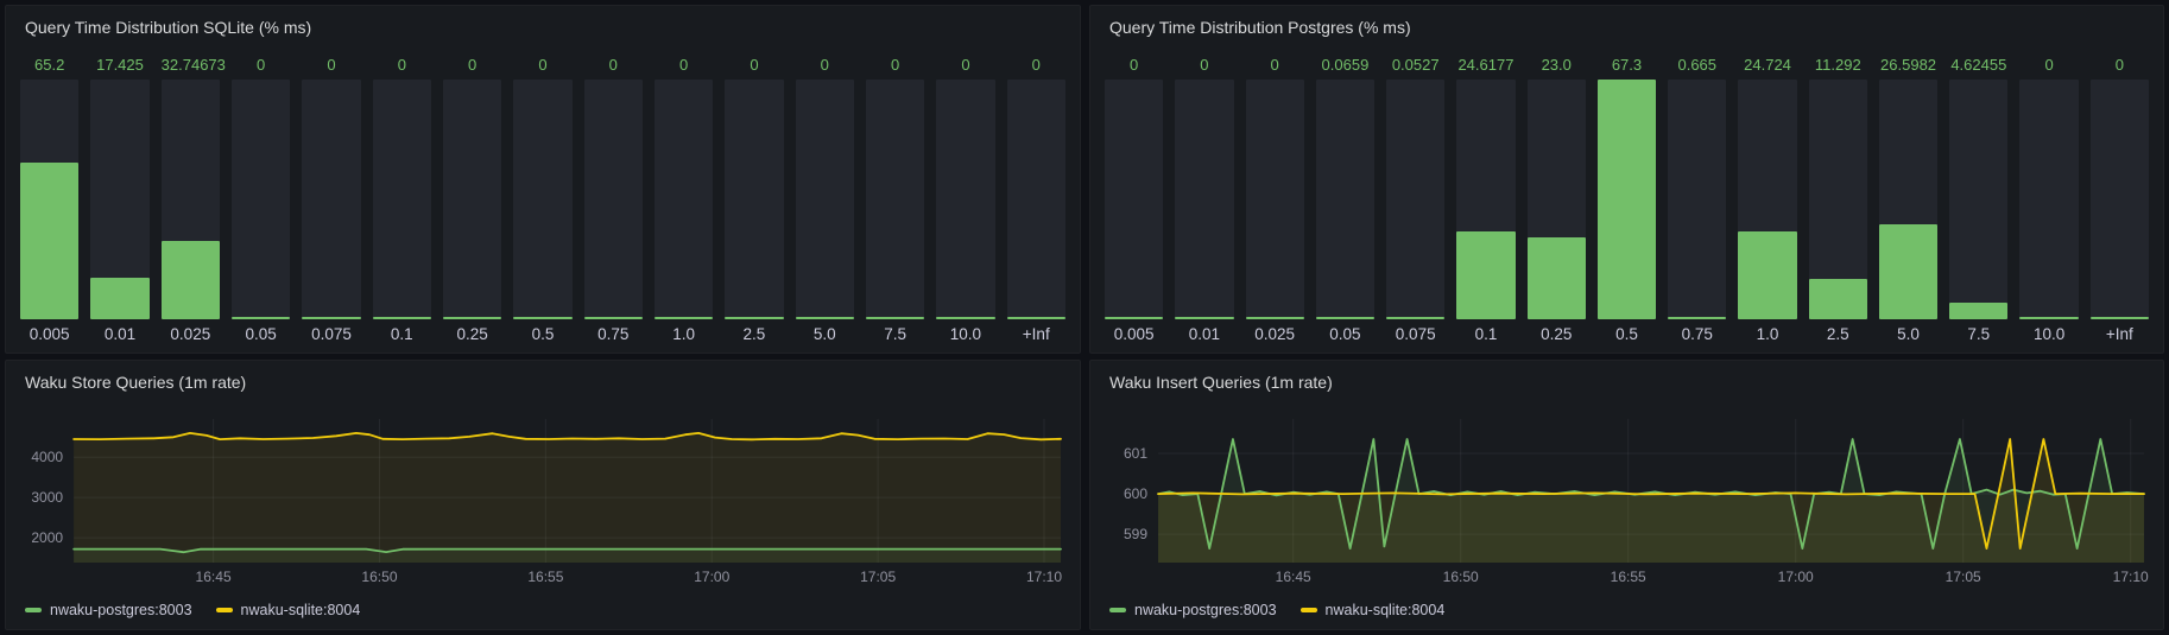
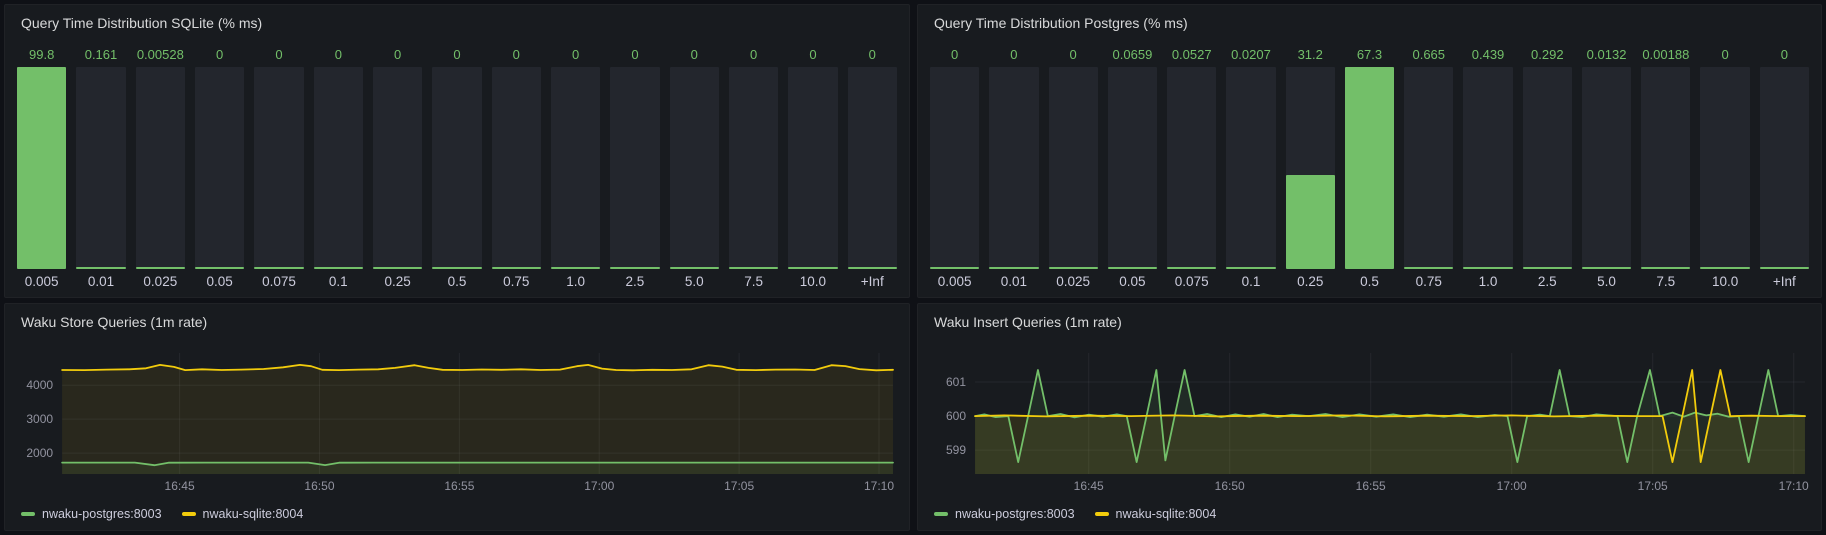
Query Time Distribution SQLite (% ms)/0.005: 65.2 -> 99.8
Query Time Distribution SQLite (% ms)/0.01: 17.425 -> 0.161
Query Time Distribution SQLite (% ms)/0.025: 32.74673 -> 0.00528
Query Time Distribution Postgres (% ms)/0.1: 24.6177 -> 0.0207
Query Time Distribution Postgres (% ms)/0.25: 23.0 -> 31.2
Query Time Distribution Postgres (% ms)/1.0: 24.724 -> 0.439
Query Time Distribution Postgres (% ms)/2.5: 11.292 -> 0.292
Query Time Distribution Postgres (% ms)/5.0: 26.5982 -> 0.0132
Query Time Distribution Postgres (% ms)/7.5: 4.62455 -> 0.00188
